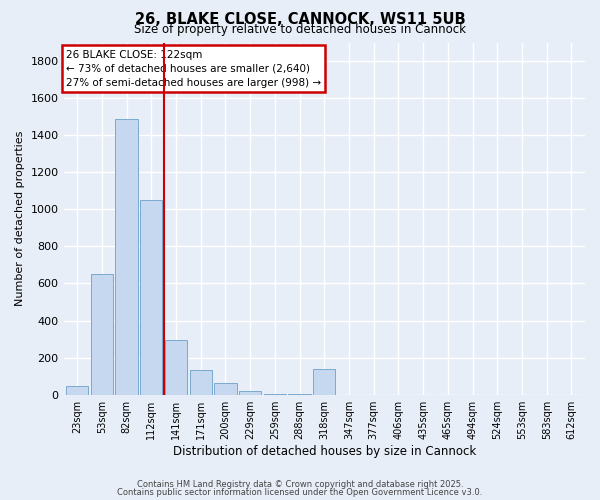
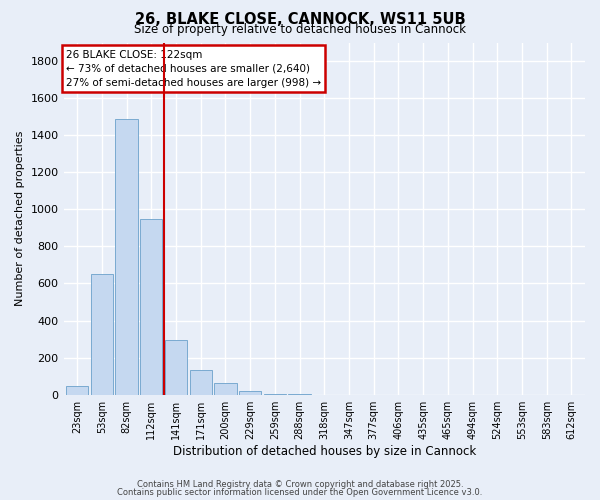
112sqm: 1050 -> 950
318sqm: 140 -> 0
